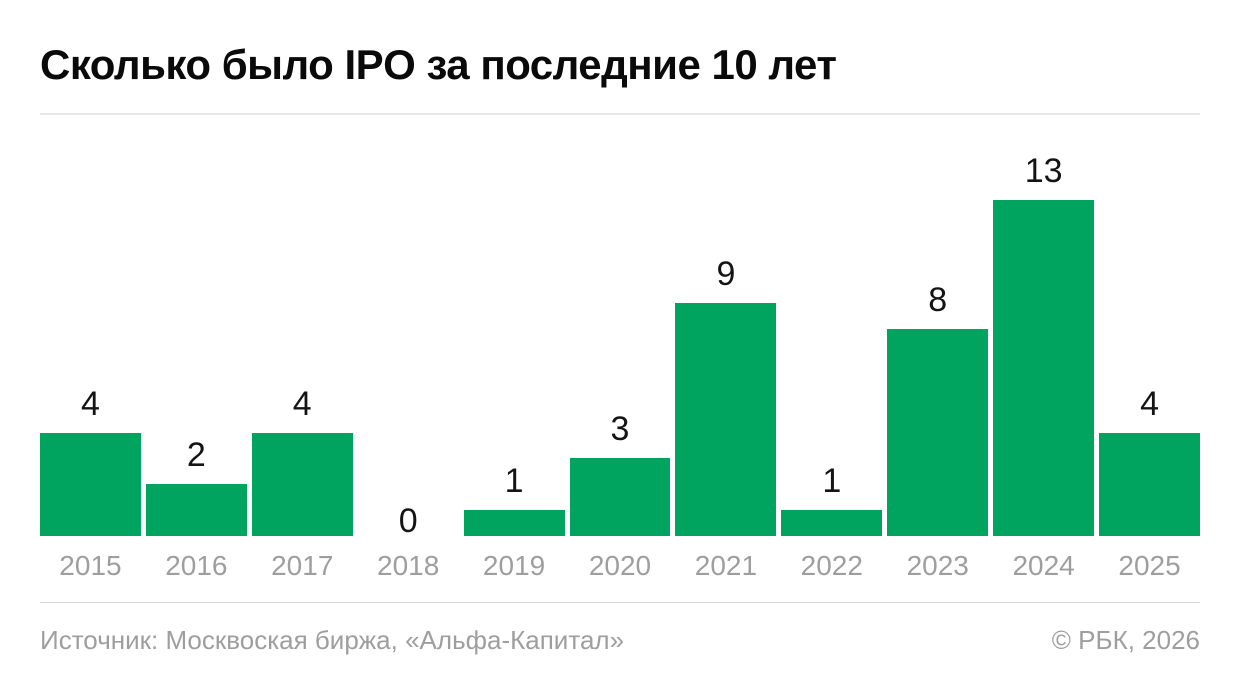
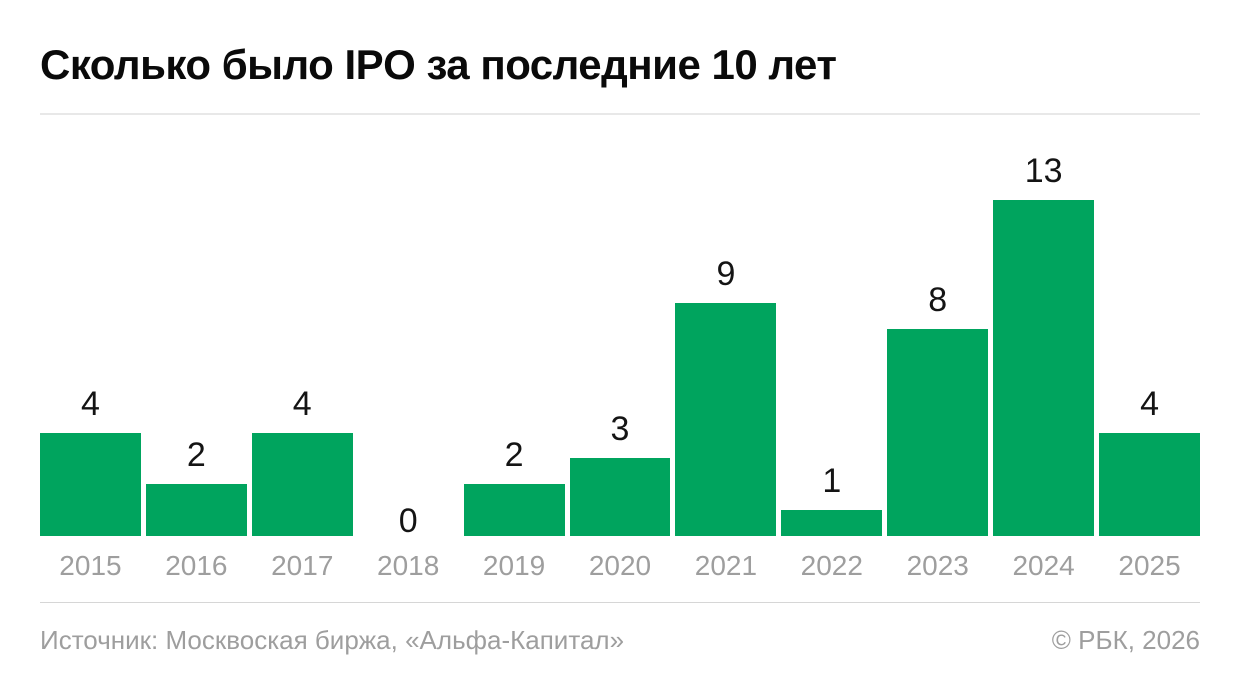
2019: 1 -> 2
